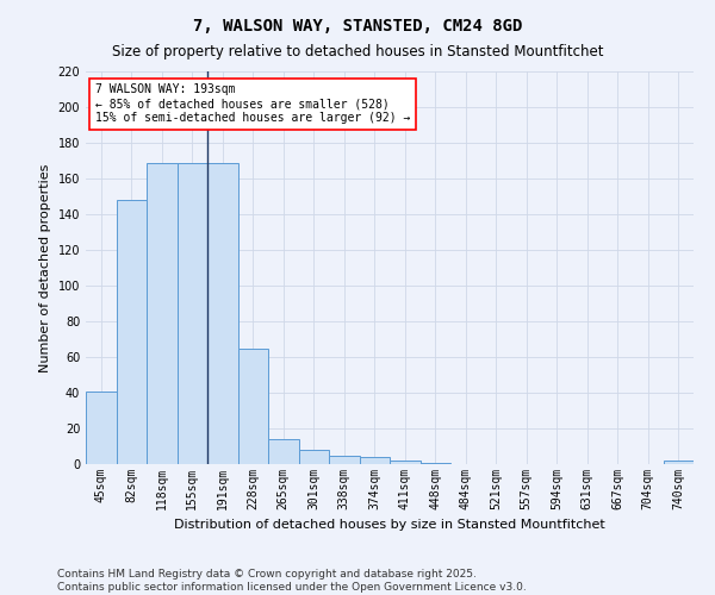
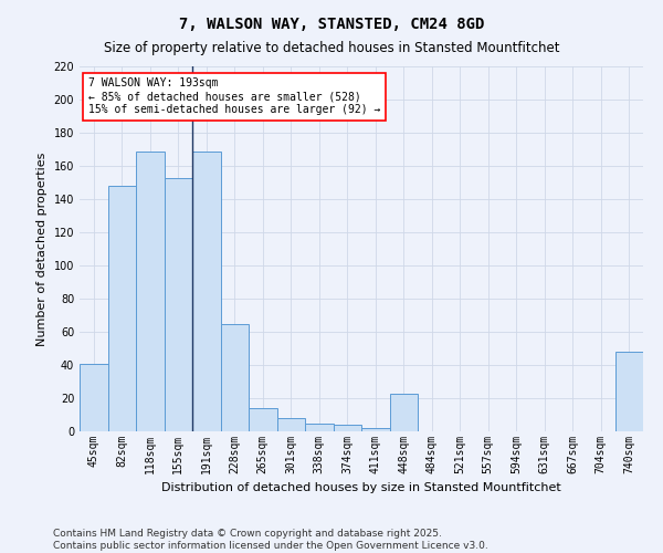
155sqm: 169 -> 153
448sqm: 1 -> 23
740sqm: 2 -> 48
